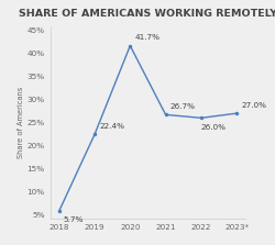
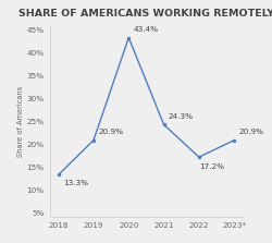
2018: 5.7% -> 13.3%
2019: 22.4% -> 20.9%
2020: 41.7% -> 43.4%
2021: 26.7% -> 24.3%
2022: 26.0% -> 17.2%
2023*: 27.0% -> 20.9%
